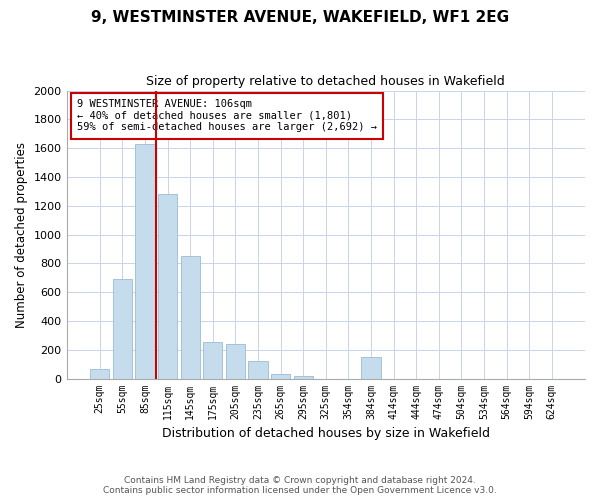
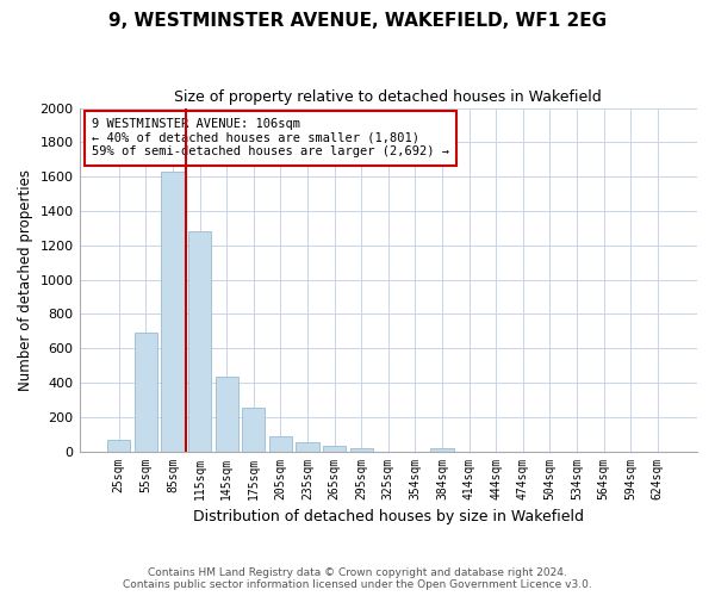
145sqm: 850 -> 440
205sqm: 240 -> 90
235sqm: 120 -> 50
384sqm: 150 -> 20
